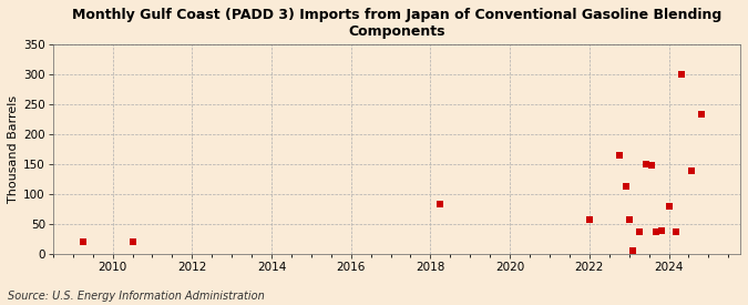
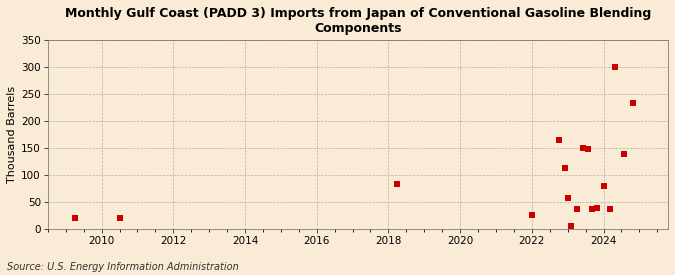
2022: 57 -> 26
